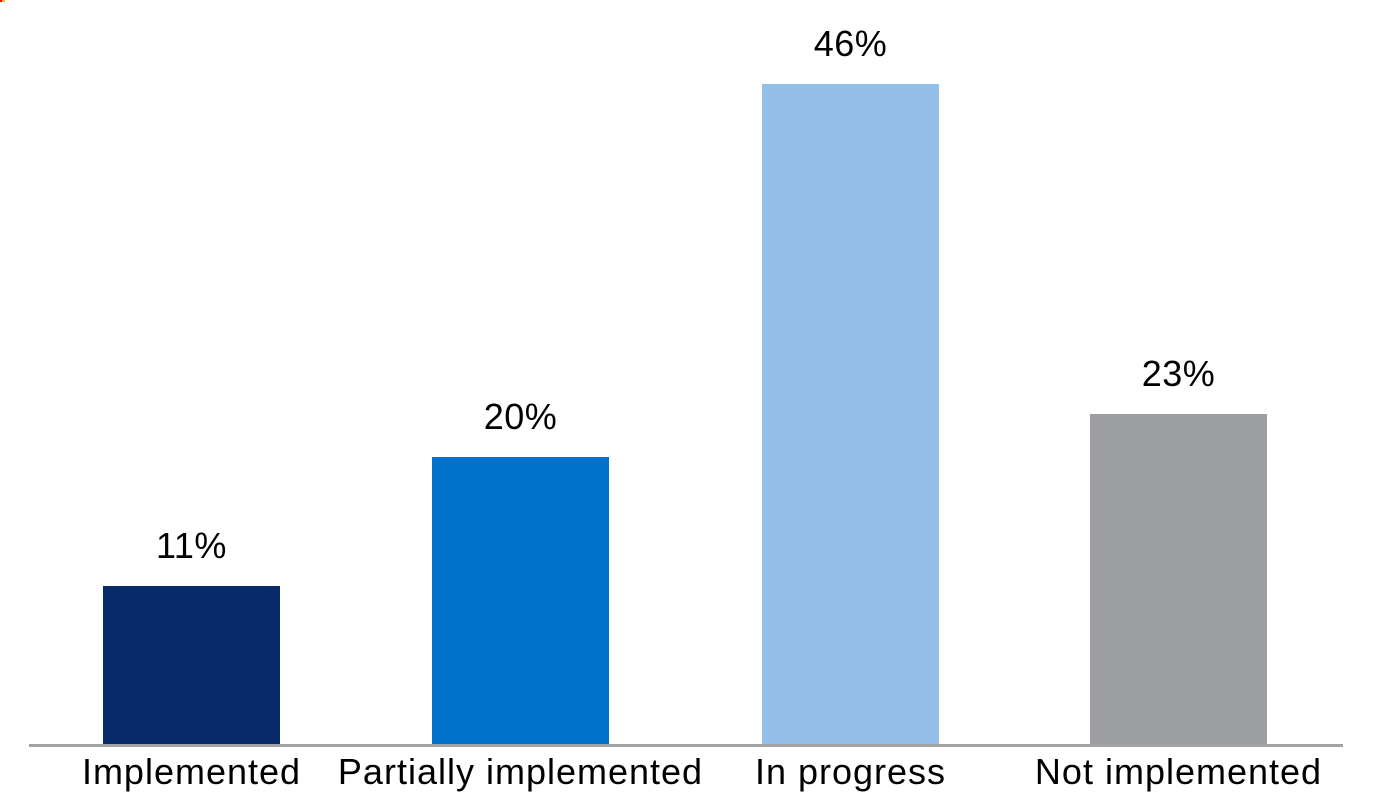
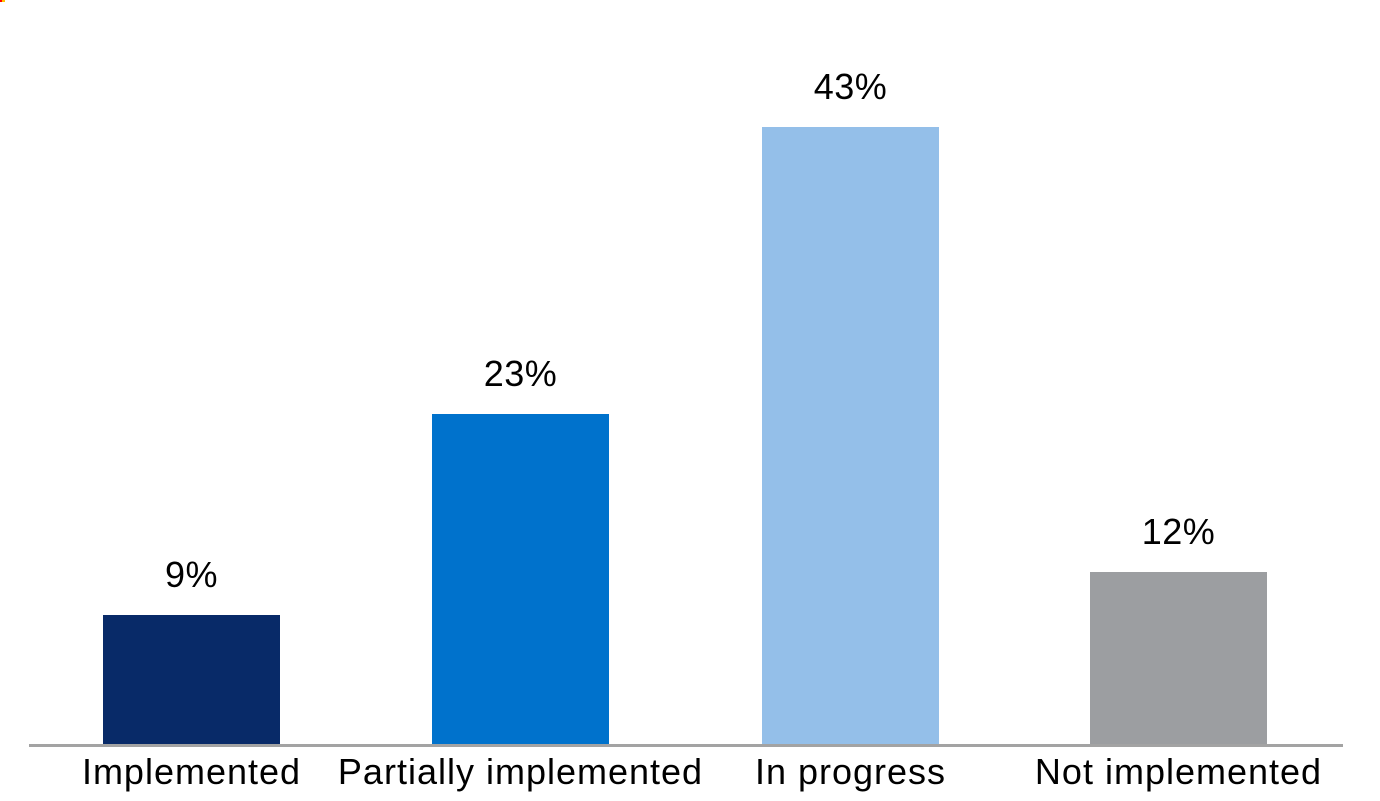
Implemented: 11% -> 9%
Partially implemented: 20% -> 23%
In progress: 46% -> 43%
Not implemented: 23% -> 12%
